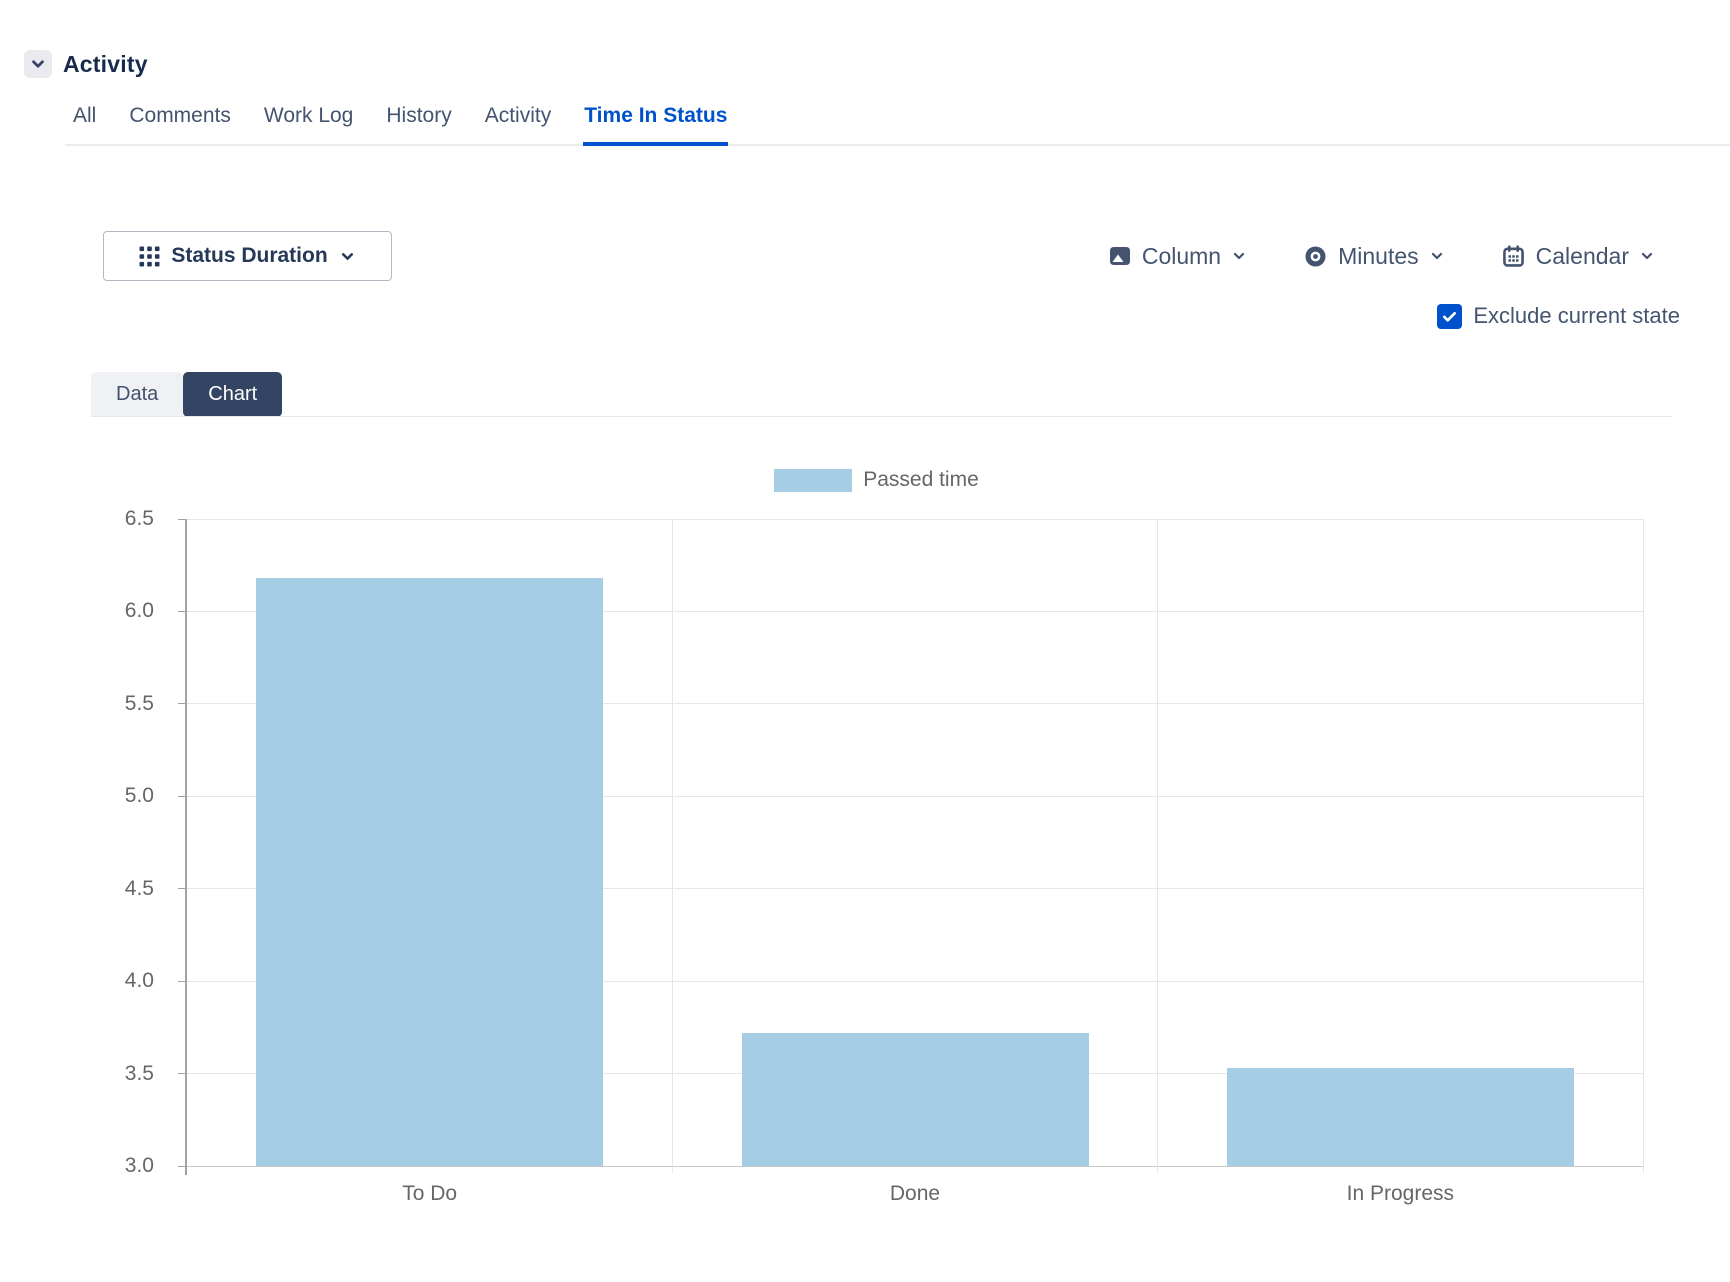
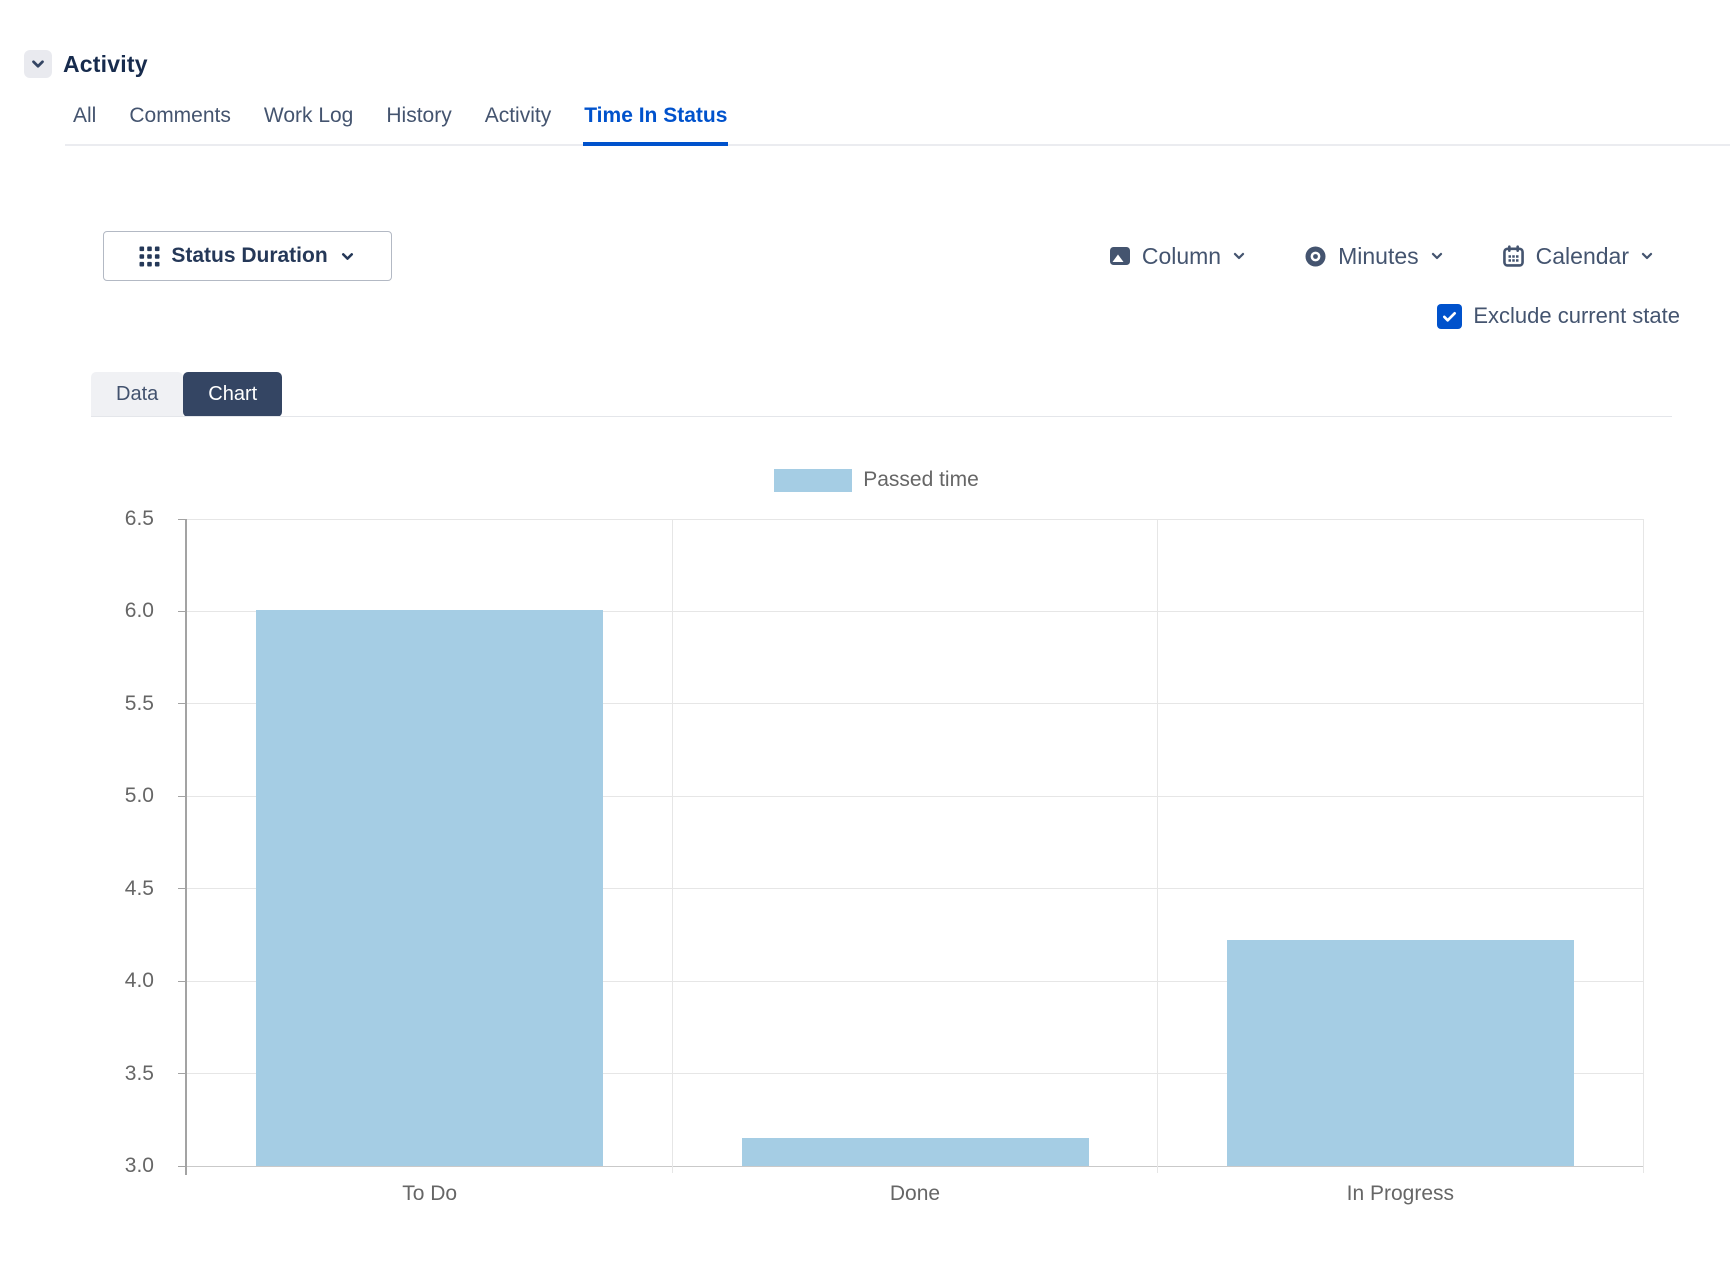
To Do: 6.18 -> 6.01
Done: 3.72 -> 3.15
In Progress: 3.53 -> 4.22
